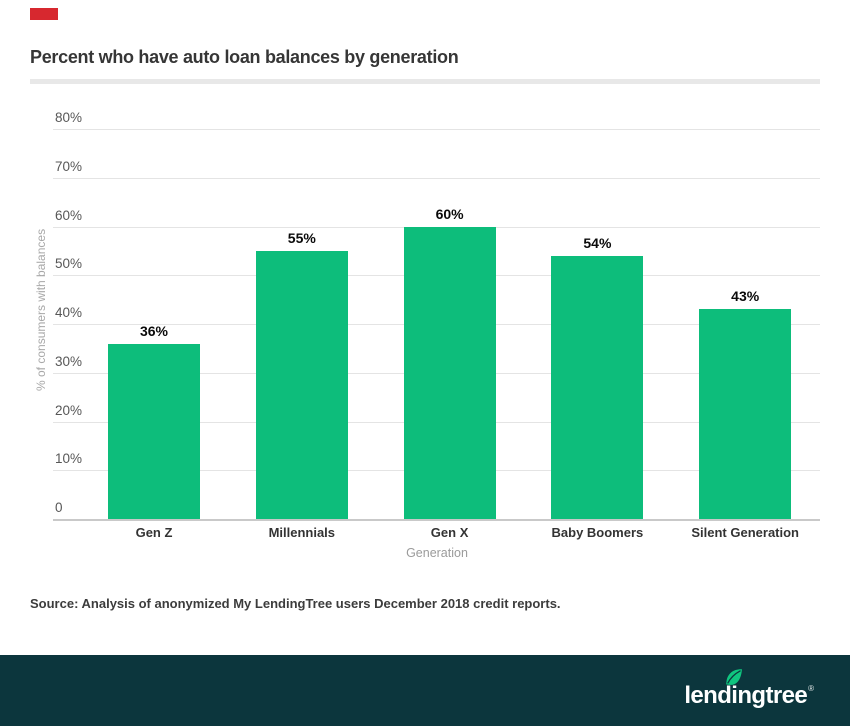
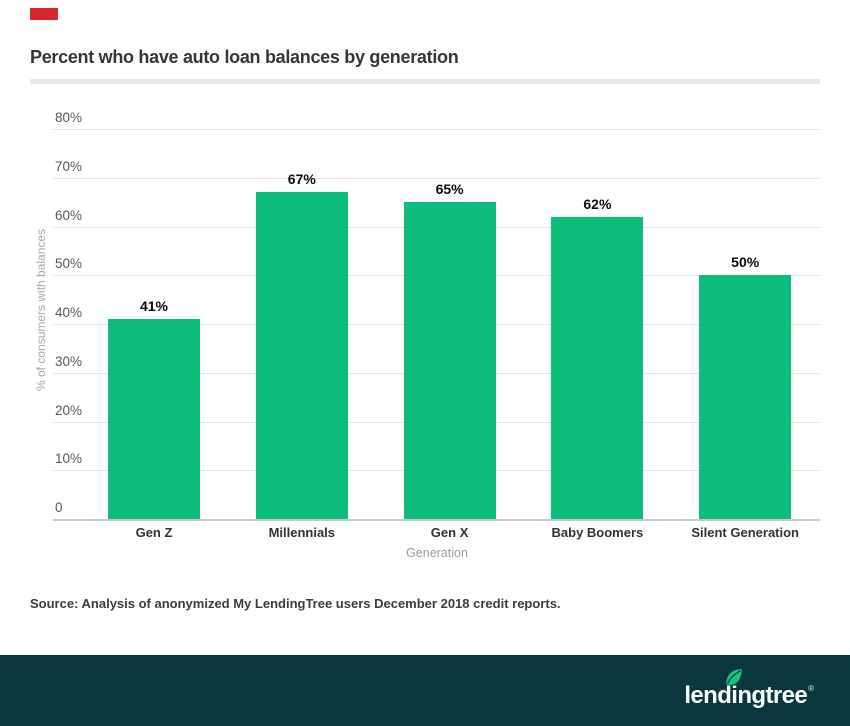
Gen Z: 36% -> 41%
Millennials: 55% -> 67%
Gen X: 60% -> 65%
Baby Boomers: 54% -> 62%
Silent Generation: 43% -> 50%
